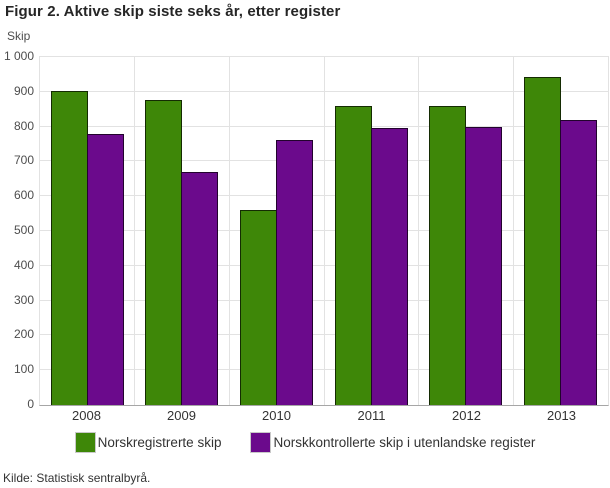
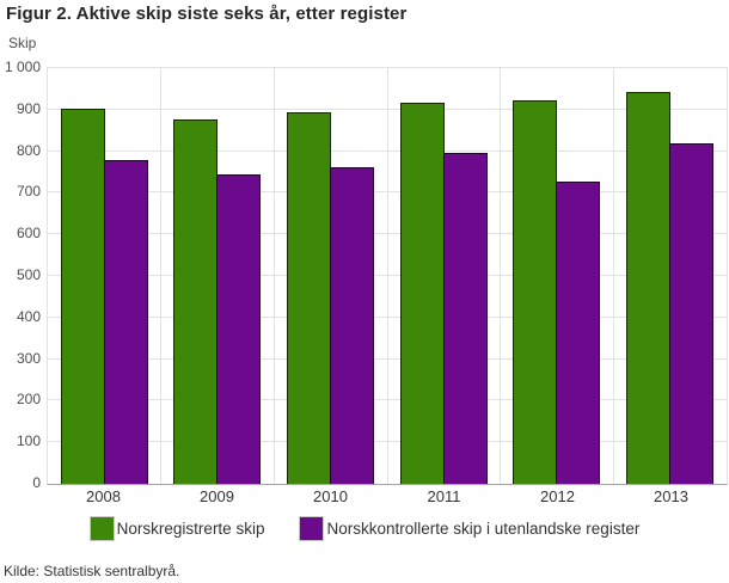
Norskkontrollerte skip i utenlandske register/2009: 670 -> 740
Norskregistrerte skip/2010: 560 -> 890
Norskregistrerte skip/2011: 860 -> 920
Norskregistrerte skip/2012: 860 -> 920
Norskkontrollerte skip i utenlandske register/2012: 800 -> 730
